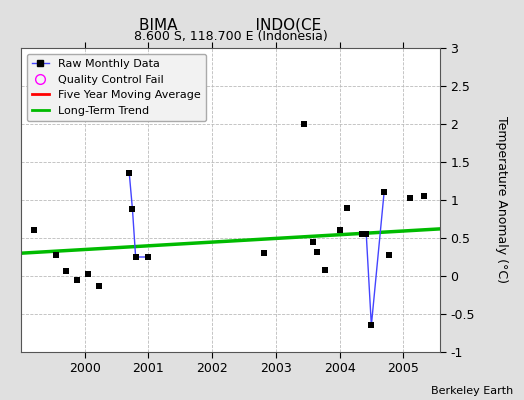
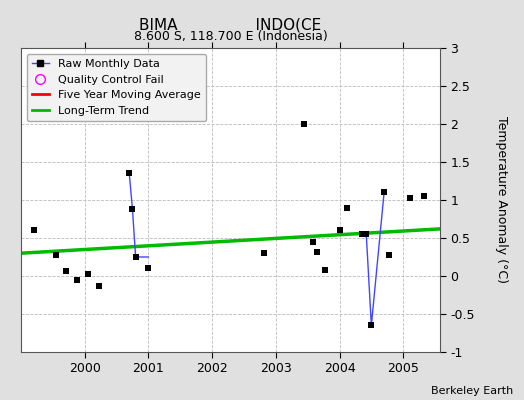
Raw Monthly Data/2001: 0.25 -> 0.10
